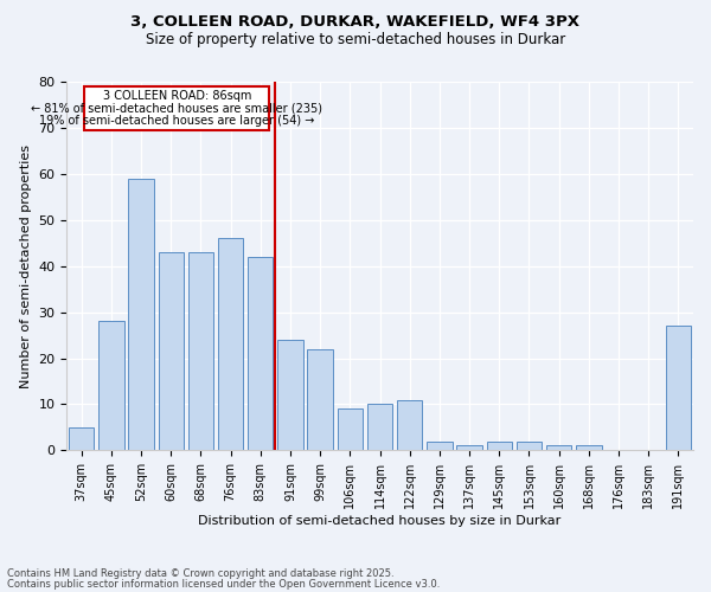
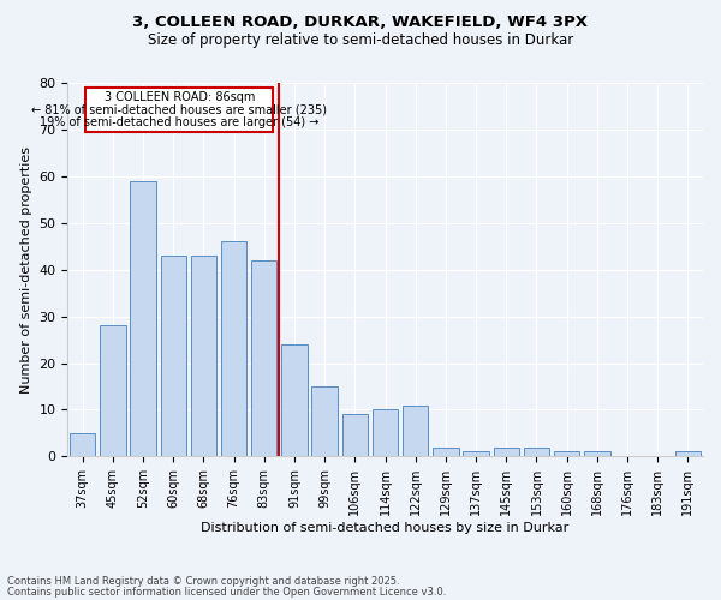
99sqm: 22 -> 15
191sqm: 27 -> 1
